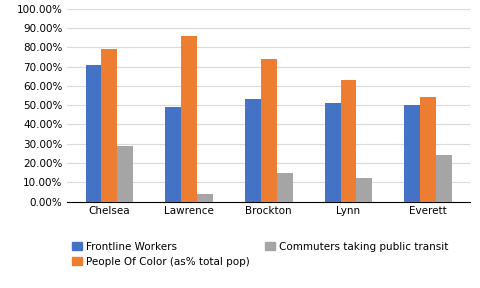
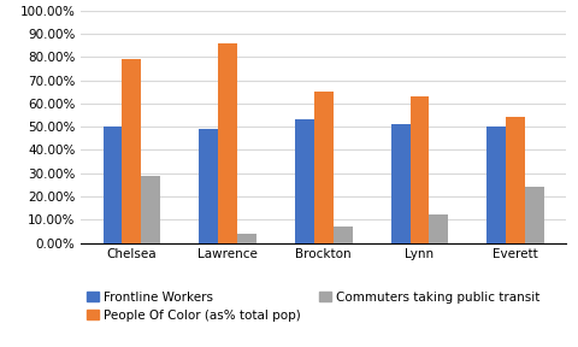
Frontline Workers/Chelsea: 71% -> 50%
People Of Color (as% total pop)/Brockton: 74% -> 65%
Commuters taking public transit/Brockton: 15% -> 7%
